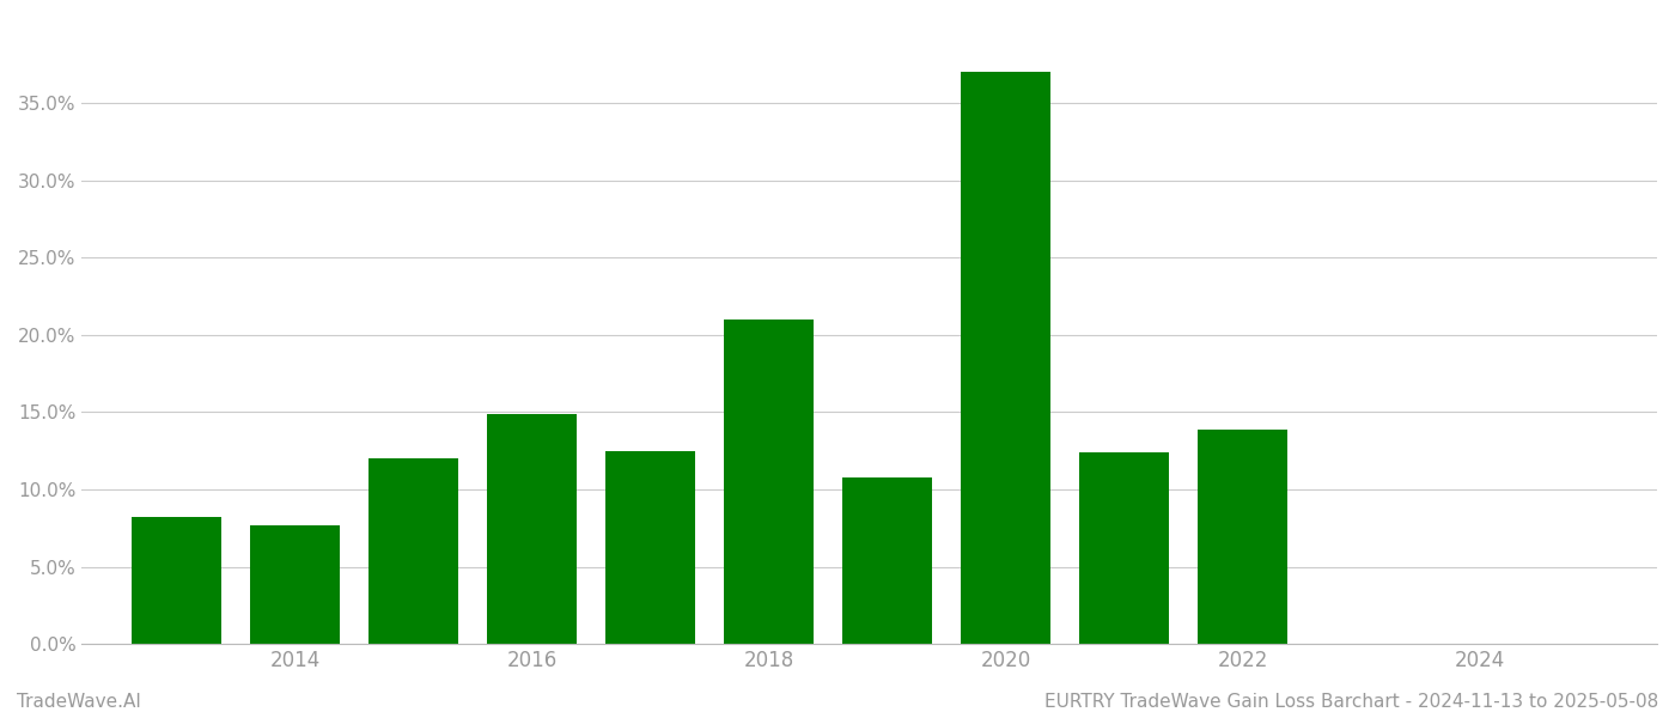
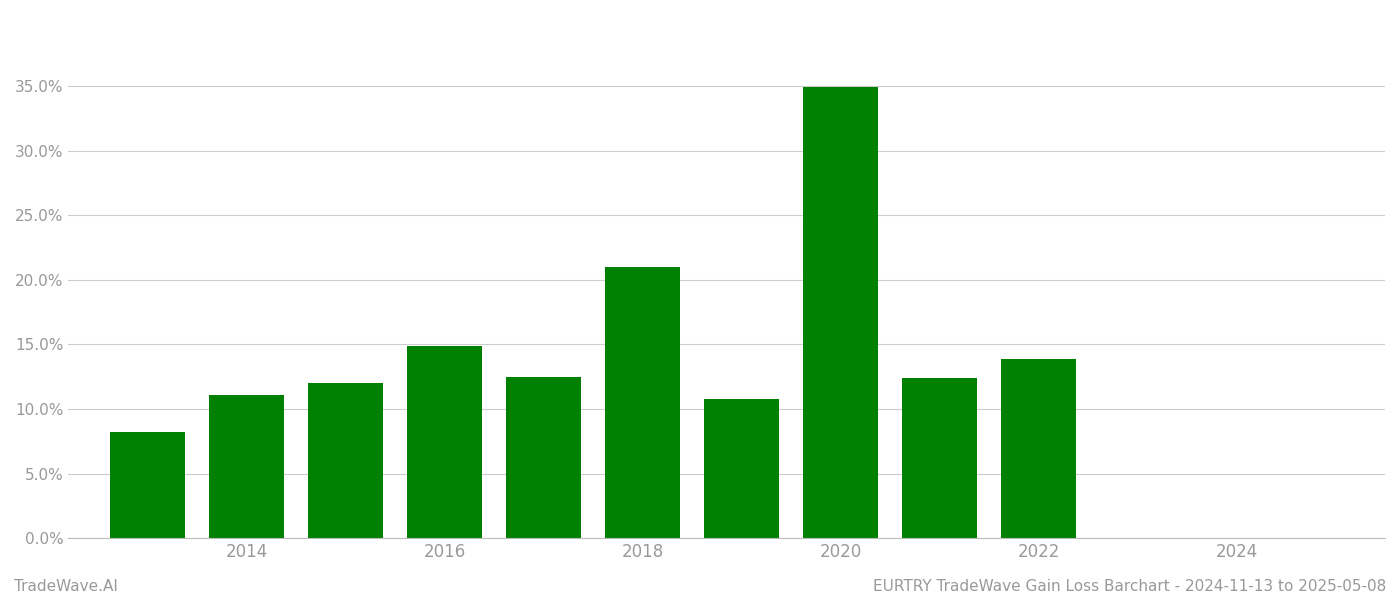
2014: 7.7% -> 11.1%
2020: 37.0% -> 34.9%
